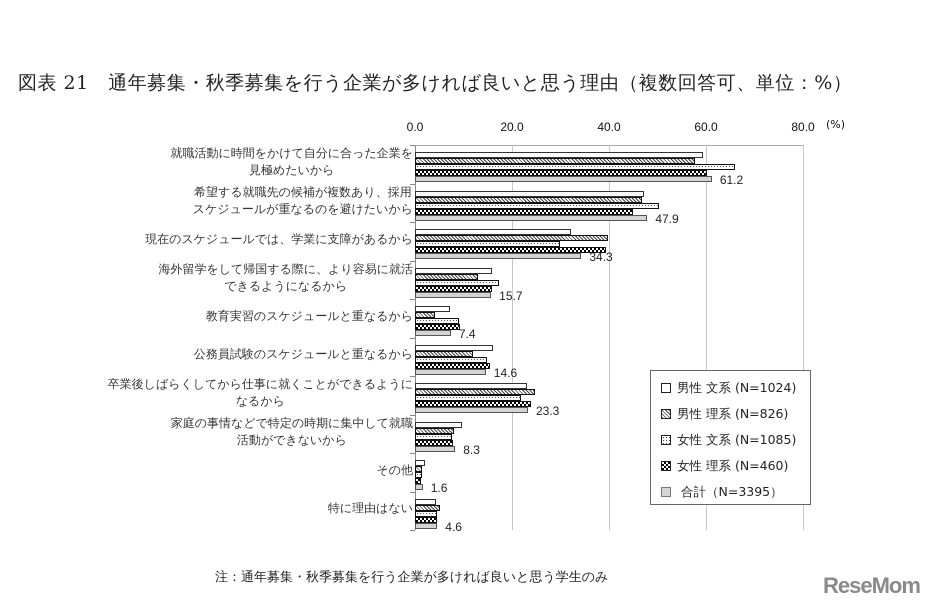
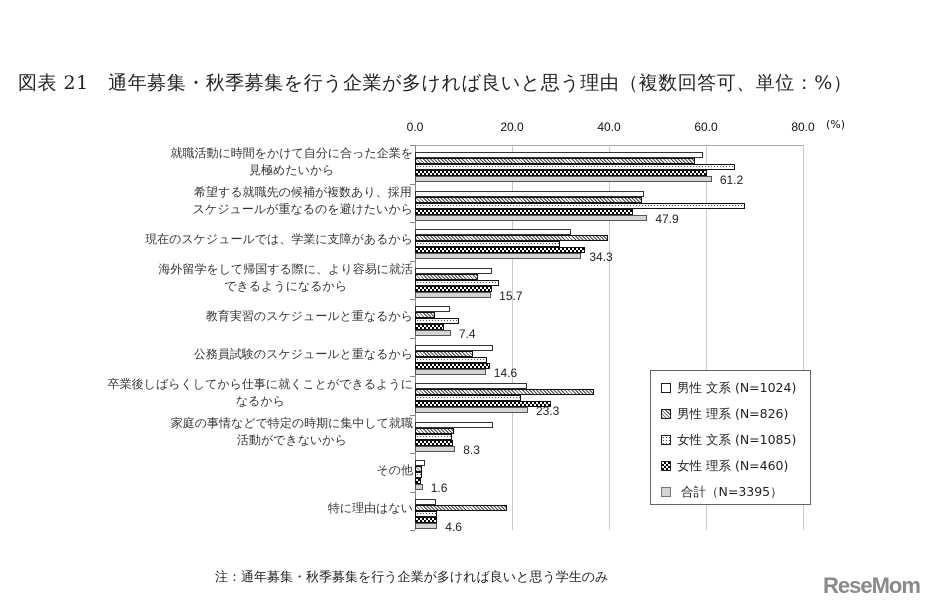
女性 文系 (N=1085)/希望する就職先の候補が複数あり、採用スケジュールが重なるのを避けたいから: 50 -> 68
女性 理系 (N=460)/現在のスケジュールでは、学業に支障があるから: 39 -> 35
女性 理系 (N=460)/教育実習のスケジュールと重なるから: 9 -> 6
男性 理系 (N=826)/卒業後しばらくしてから仕事に就くことができるようになるから: 25 -> 37
女性 理系 (N=460)/卒業後しばらくしてから仕事に就くことができるようになるから: 24 -> 28
男性 文系 (N=1024)/家庭の事情などで特定の時期に集中して就職活動ができないから: 10 -> 16
男性 理系 (N=826)/特に理由はない: 5 -> 19
